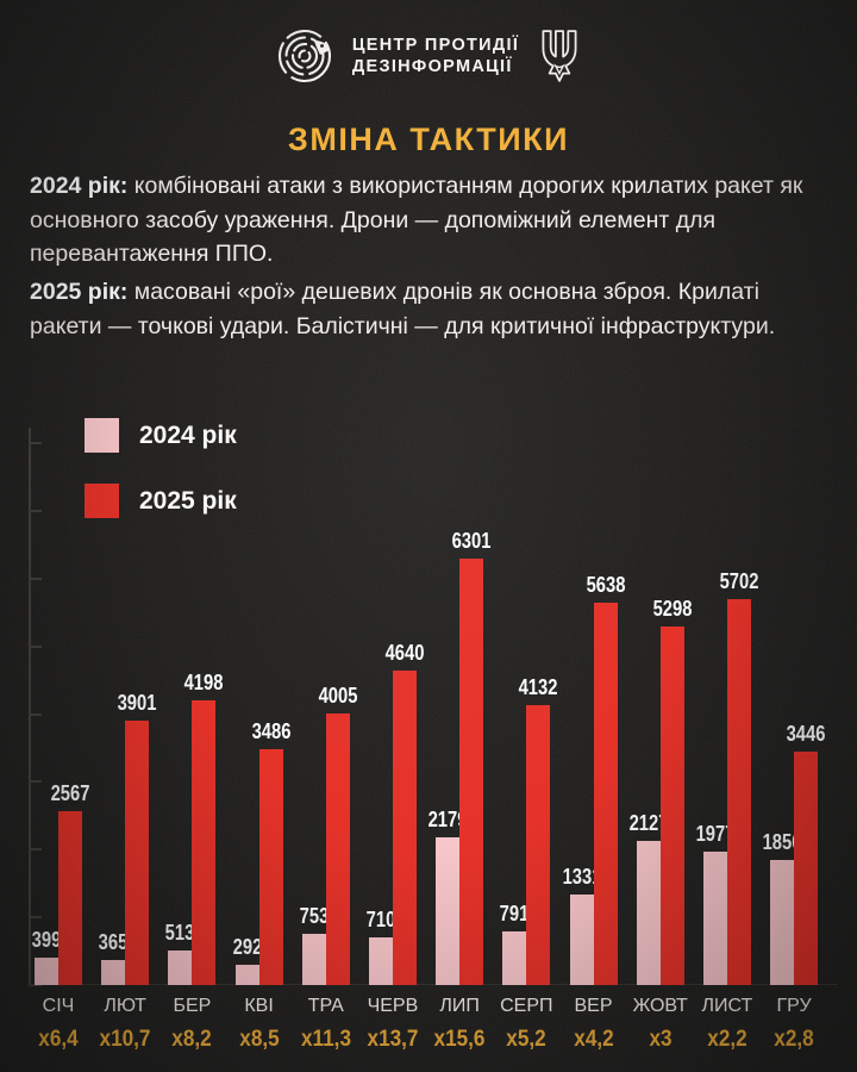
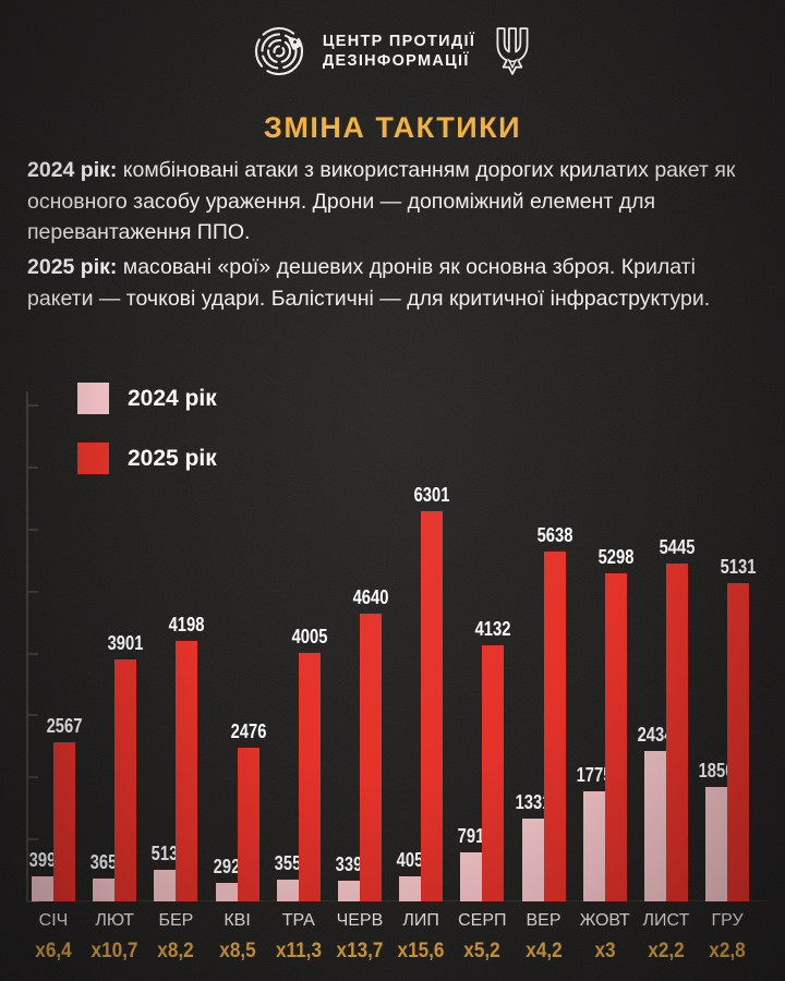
2025 рік/КВІ: 3486 -> 2476
2024 рік/ТРА: 753 -> 355
2024 рік/ЧЕРВ: 710 -> 339
2024 рік/ЛИП: 2179 -> 405
2024 рік/ЖОВТ: 2127 -> 1775
2024 рік/ЛИСТ: 1977 -> 2434
2025 рік/ЛИСТ: 5702 -> 5445
2025 рік/ГРУ: 3446 -> 5131
